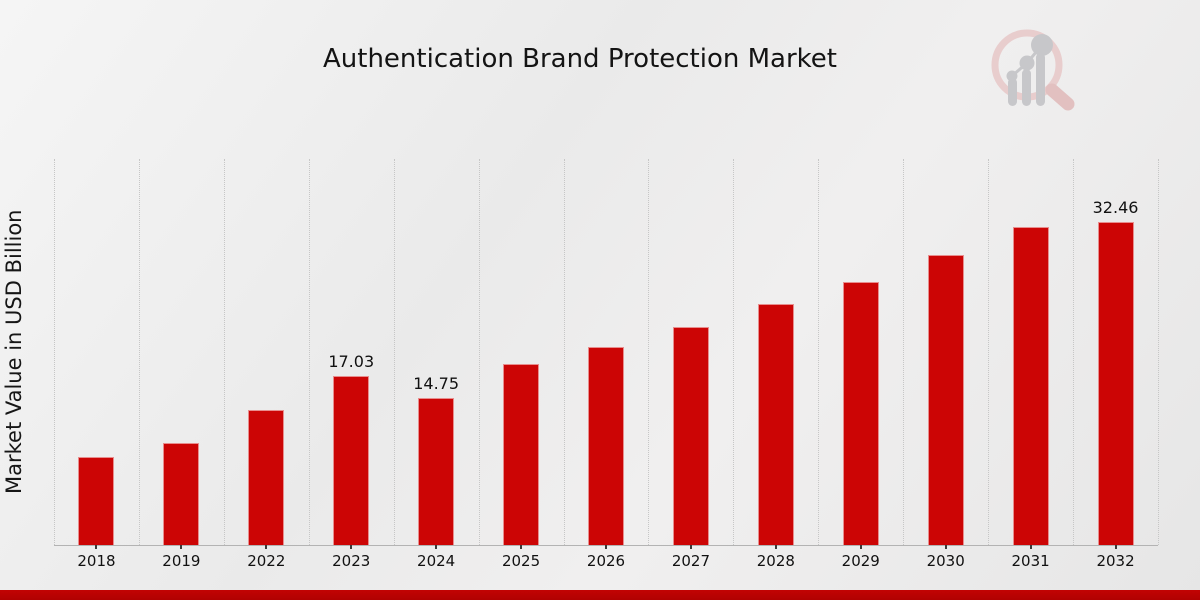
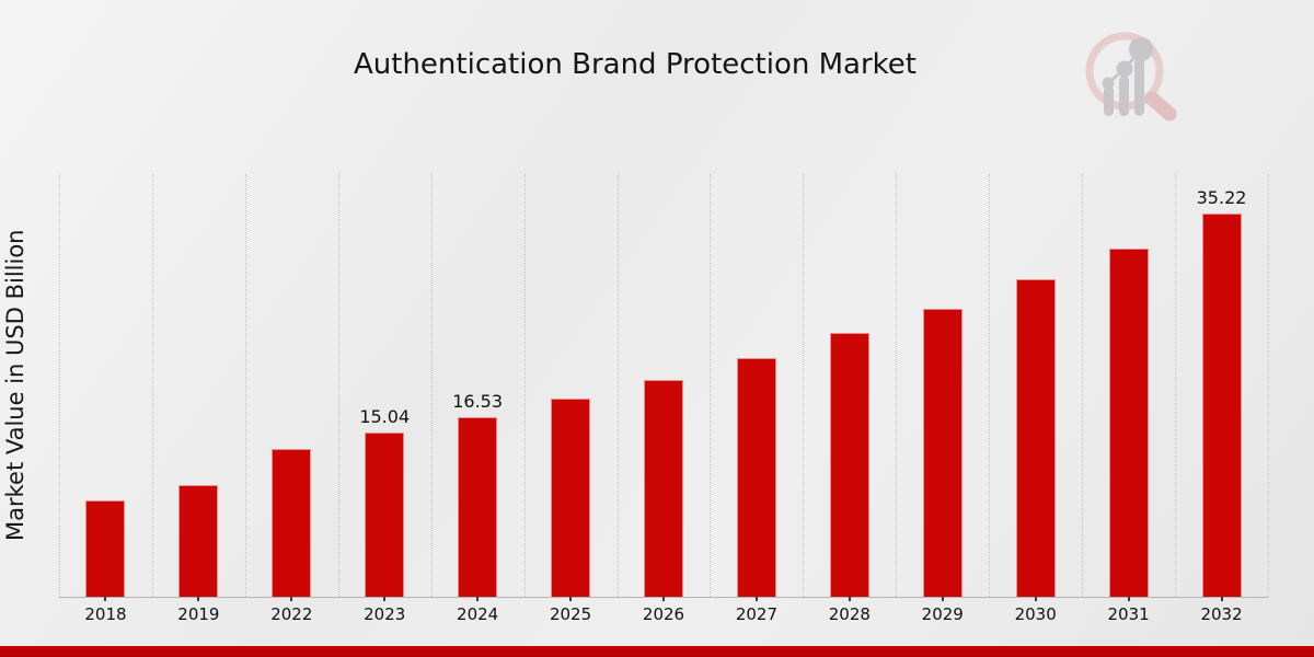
2023: 17.03 -> 15.04
2024: 14.75 -> 16.53
2032: 32.46 -> 35.22
